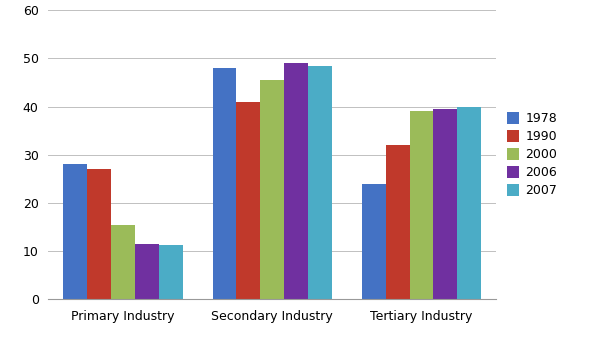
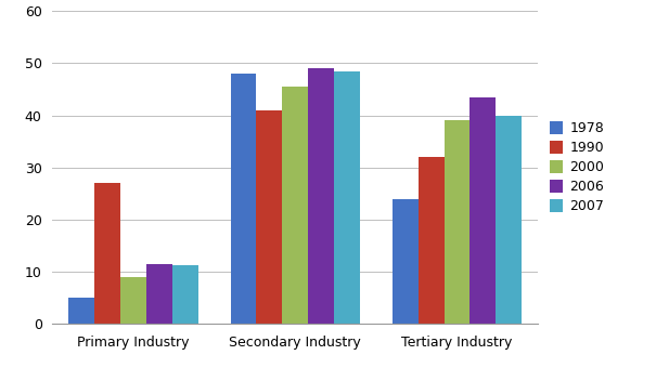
1978/Primary Industry: 28 -> 5
2000/Primary Industry: 15.5 -> 9.0
2006/Tertiary Industry: 39.5 -> 43.5
